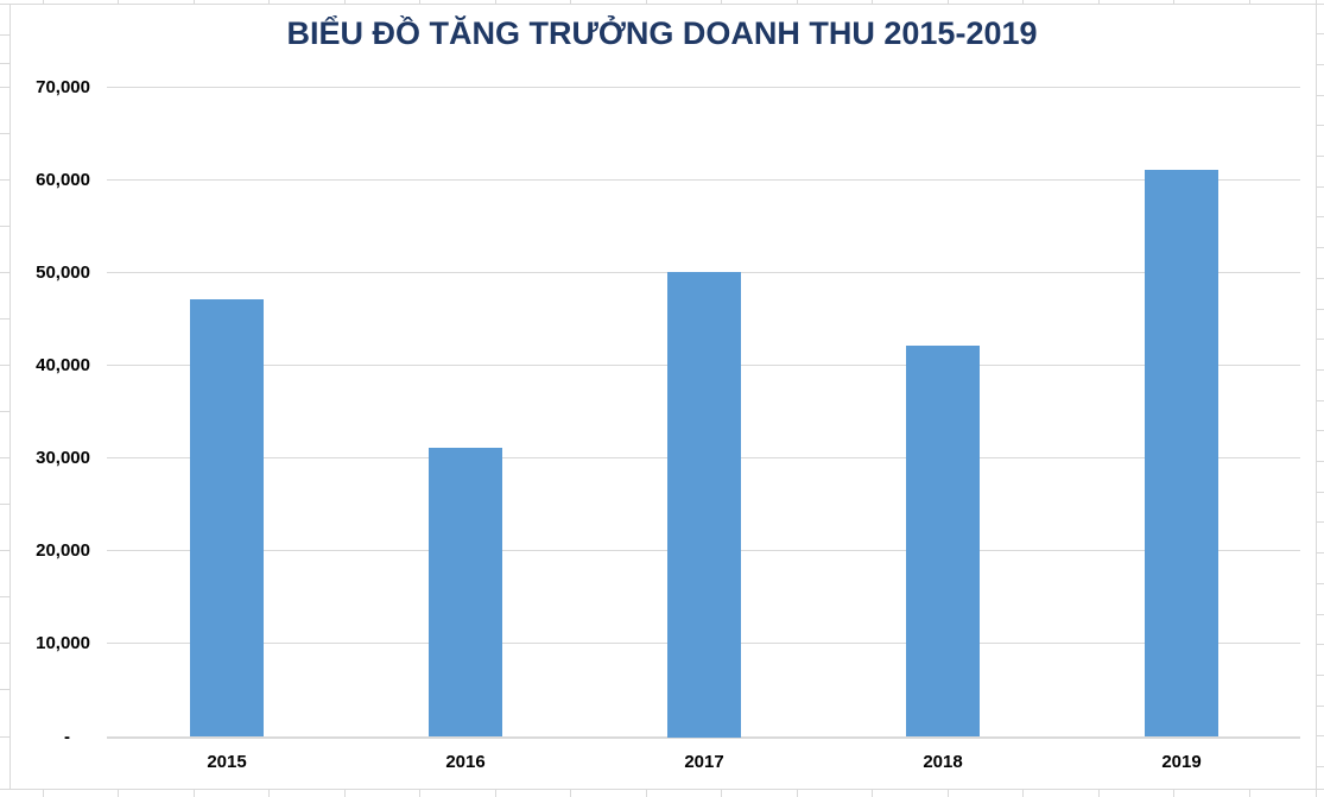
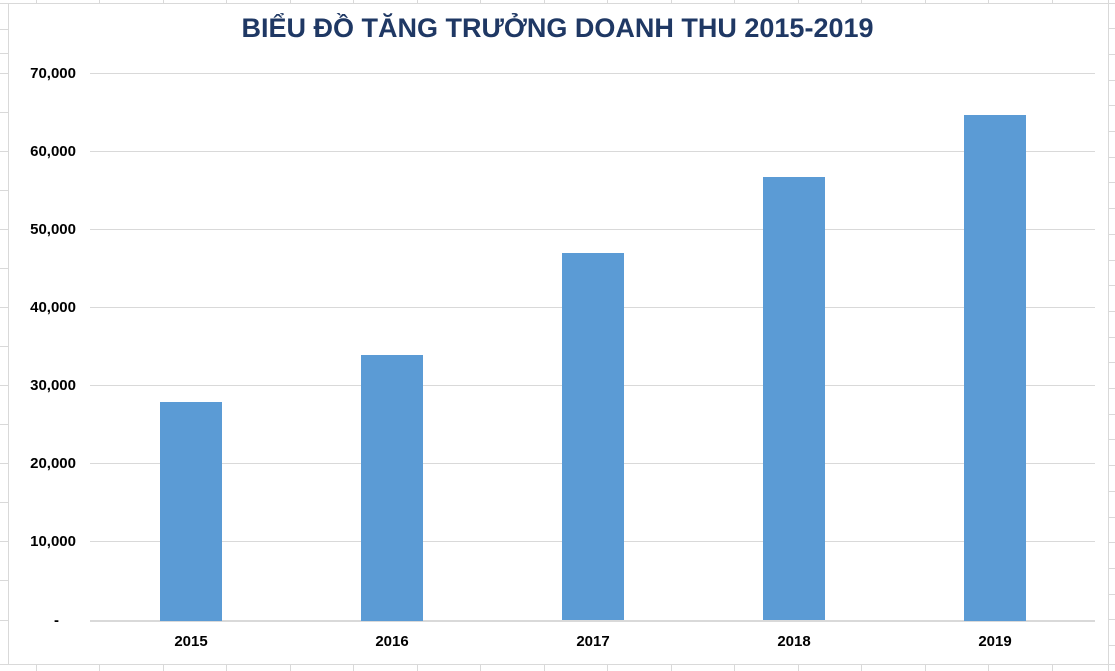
2015: 47000 -> 28000
2016: 31000 -> 34000
2017: 50000 -> 47000
2018: 42000 -> 57000
2019: 61000 -> 65000
